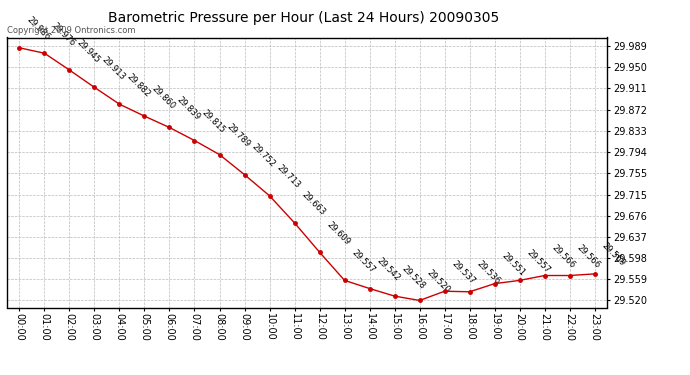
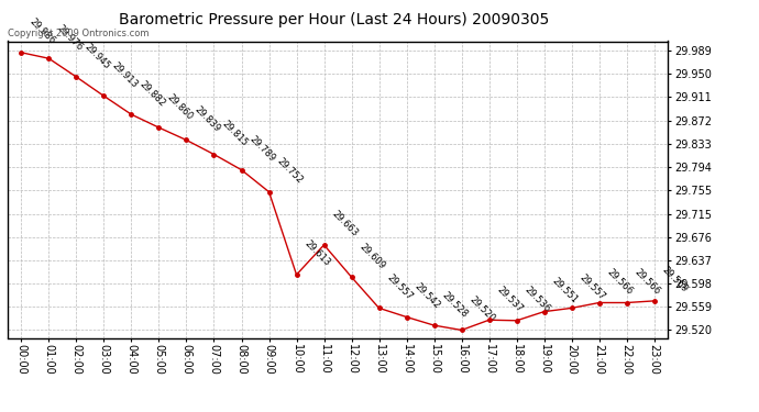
10:00: 29.713 -> 29.613
